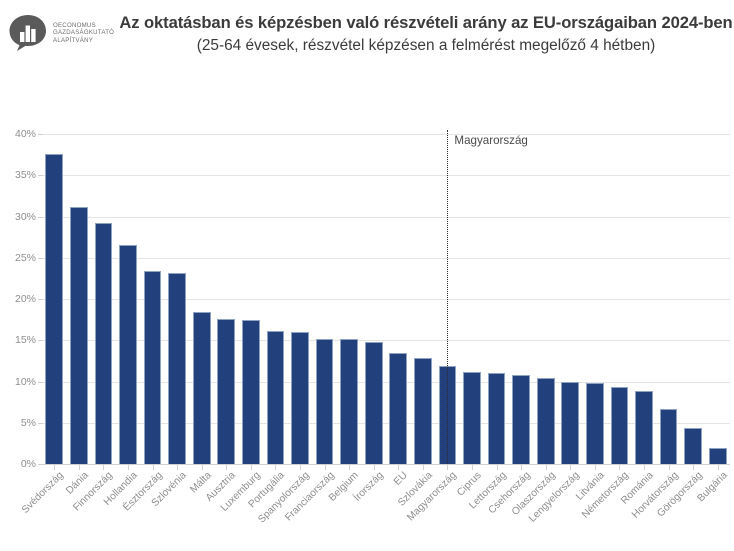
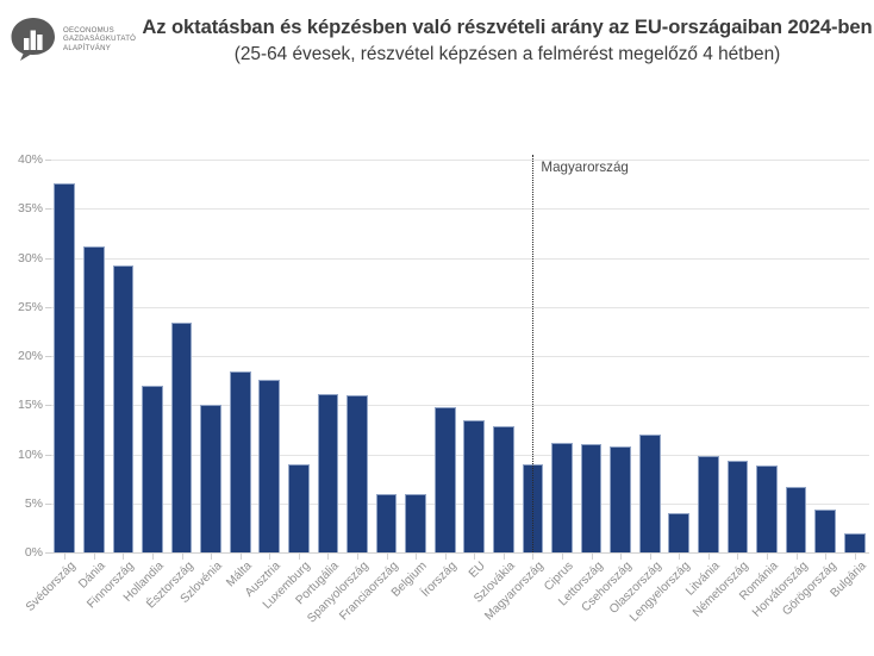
Hollandia: 26% -> 17%
Szlovénia: 23% -> 15%
Luxemburg: 17% -> 9%
Franciaország: 15% -> 6%
Belgium: 15% -> 6%
Magyarország: 12% -> 9%
Olaszország: 10% -> 12%
Lengyelország: 10% -> 4%
